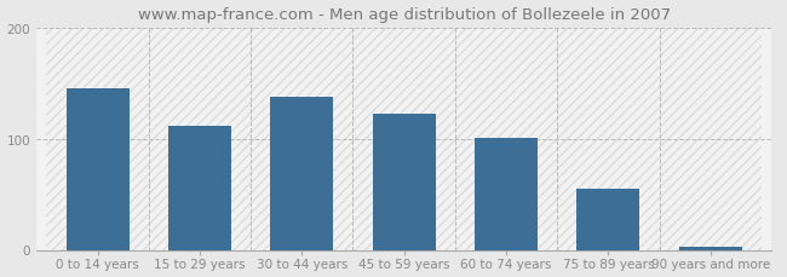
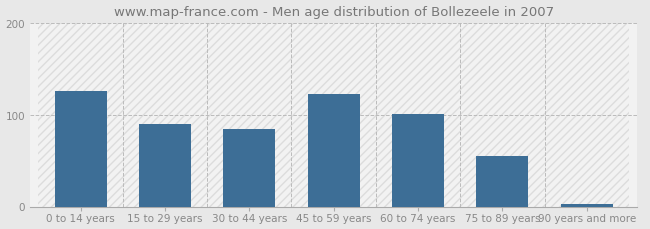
0 to 14 years: 145 -> 126
15 to 29 years: 112 -> 90
30 to 44 years: 138 -> 84
